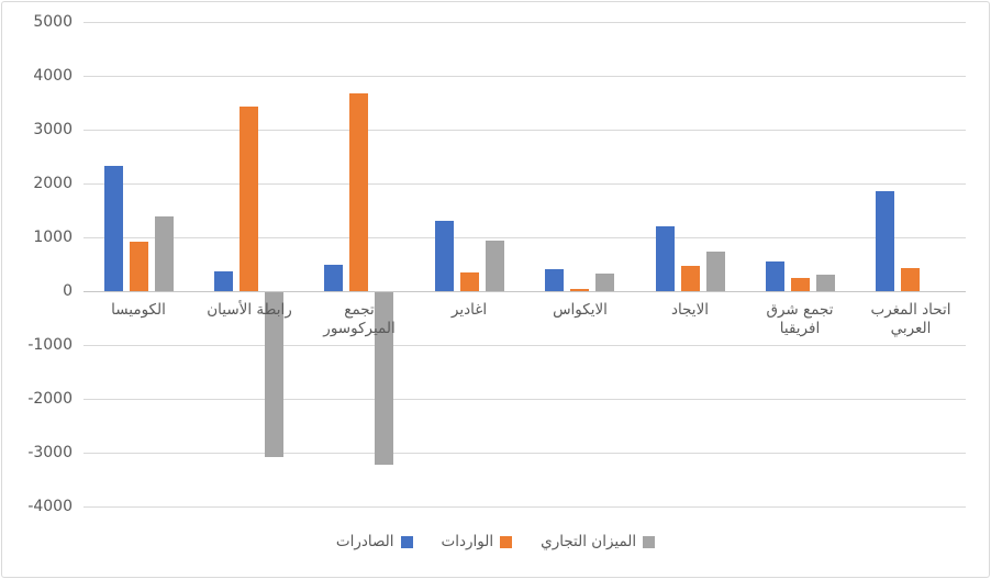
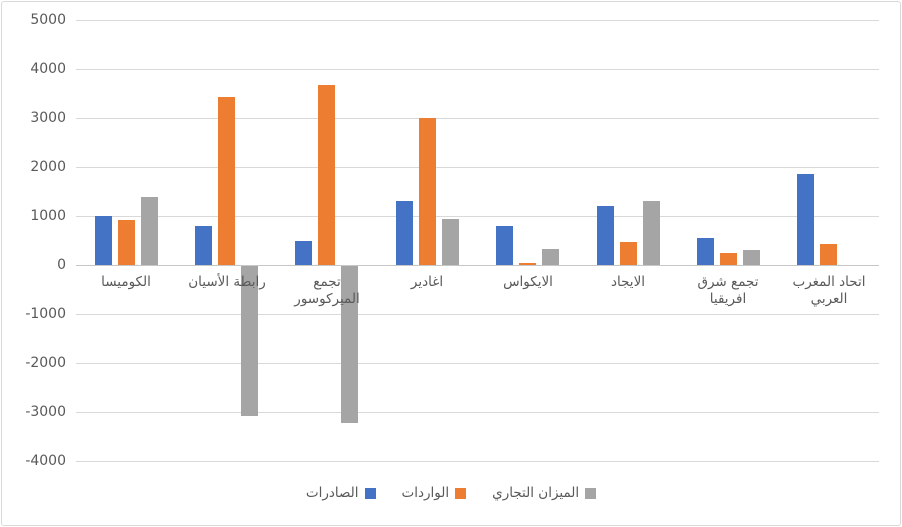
الصادرات/الكوميسا: 2300 -> 1000
الصادرات/رابطة الأسيان: 400 -> 800
الواردات/اغادير: 400 -> 3000
الصادرات/الايكواس: 400 -> 800
الميزان التجاري/الايجاد: 700 -> 1300
